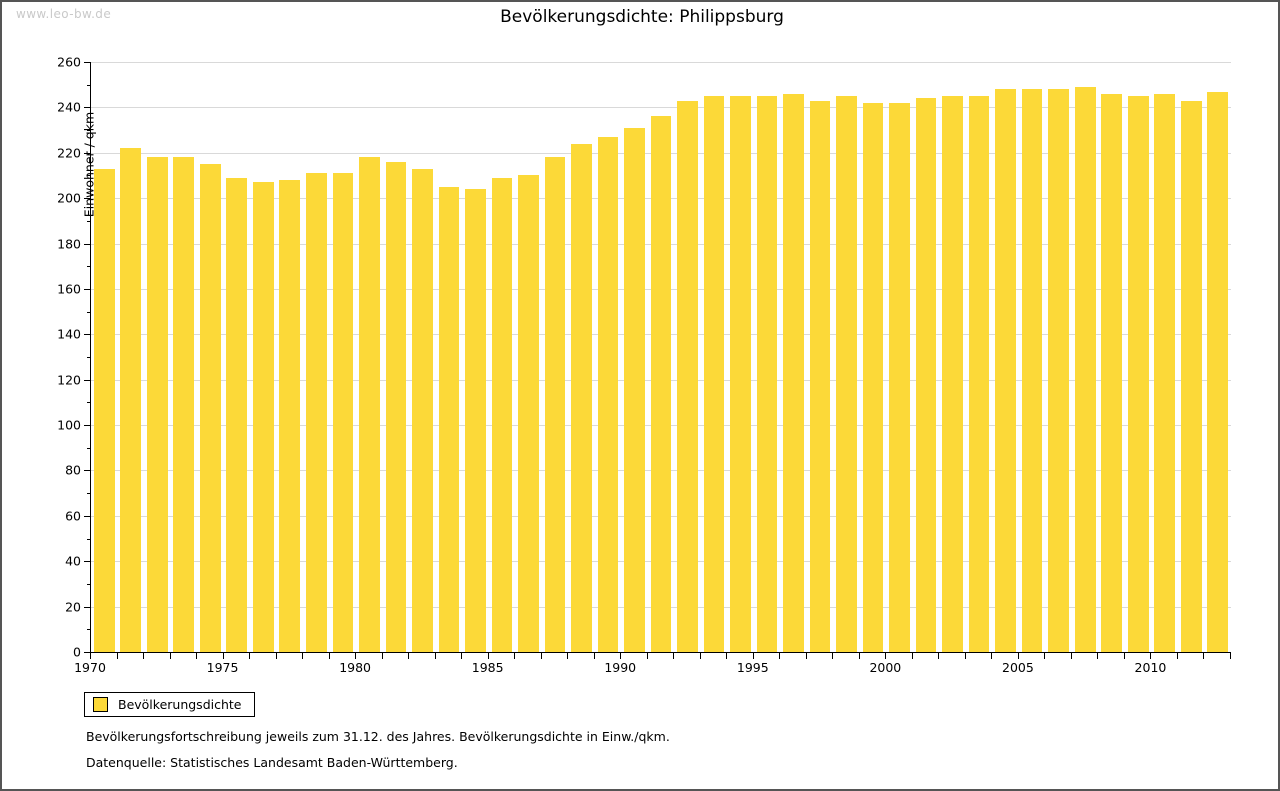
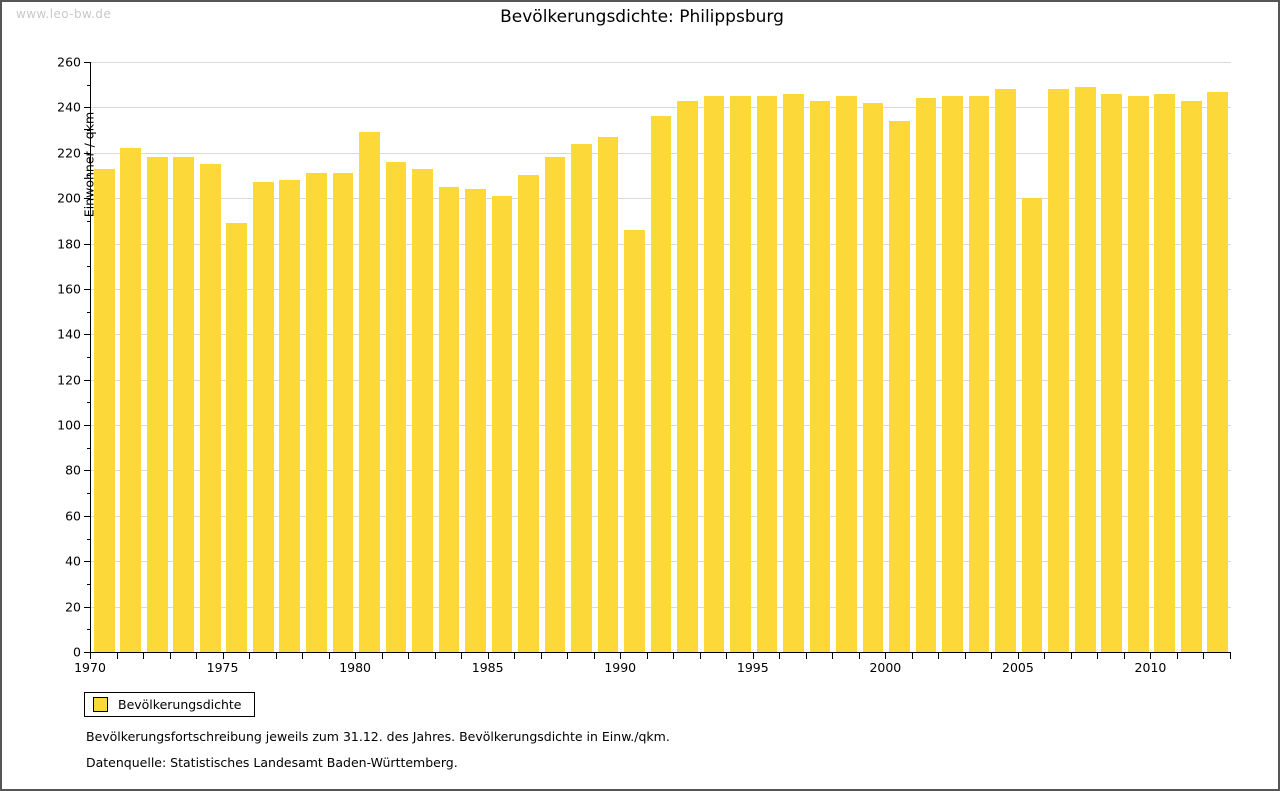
1975: 209 -> 189
1980: 218 -> 229
1985: 209 -> 201
1990: 231 -> 186
2000: 242 -> 234
2005: 248 -> 200
